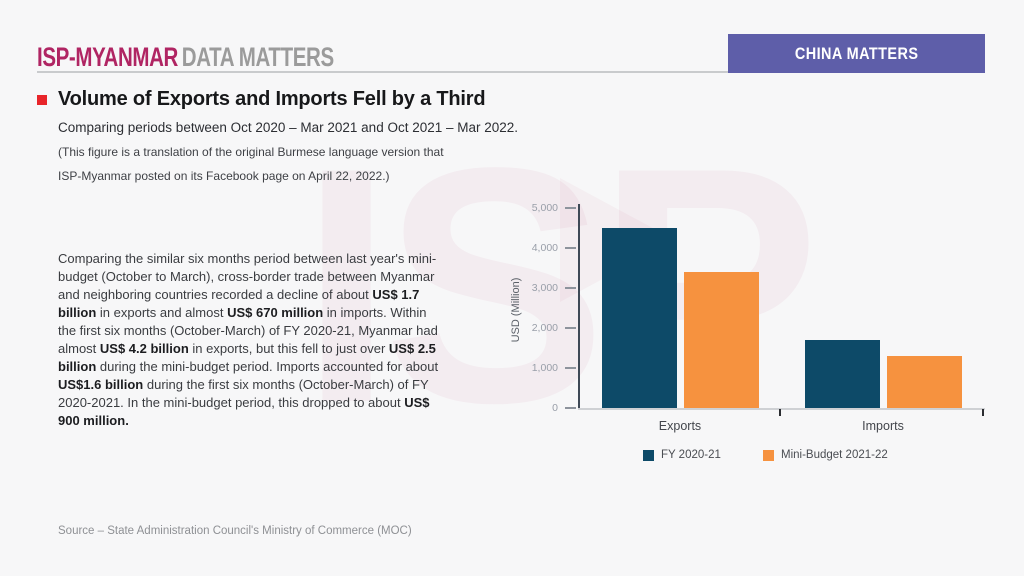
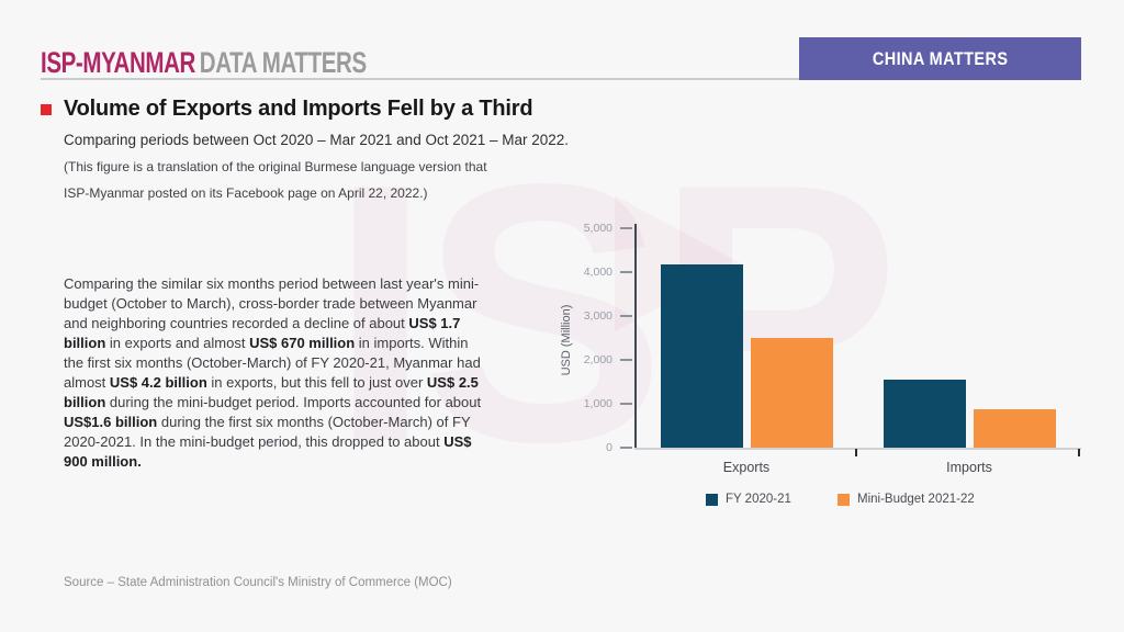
FY 2020-21/Exports: 4500 -> 4200
Mini-Budget 2021-22/Exports: 3400 -> 2500
FY 2020-21/Imports: 1700 -> 1600
Mini-Budget 2021-22/Imports: 1300 -> 900
